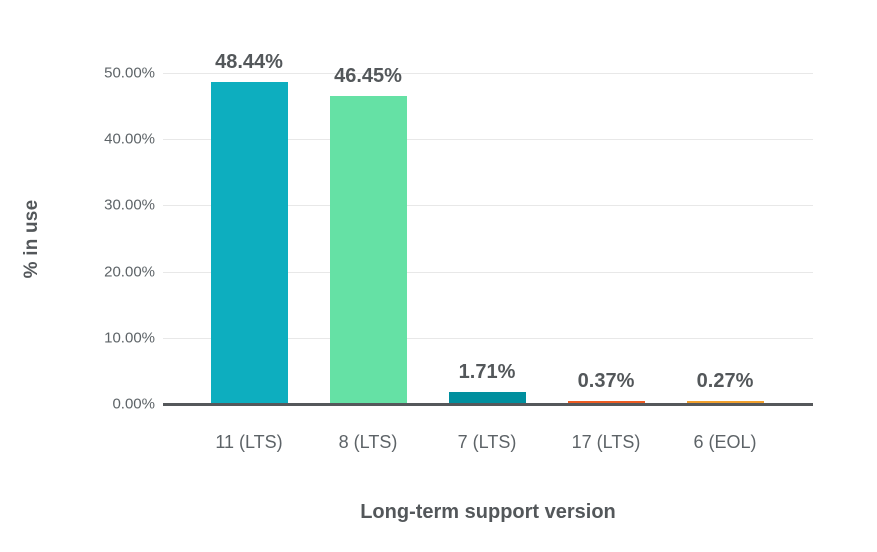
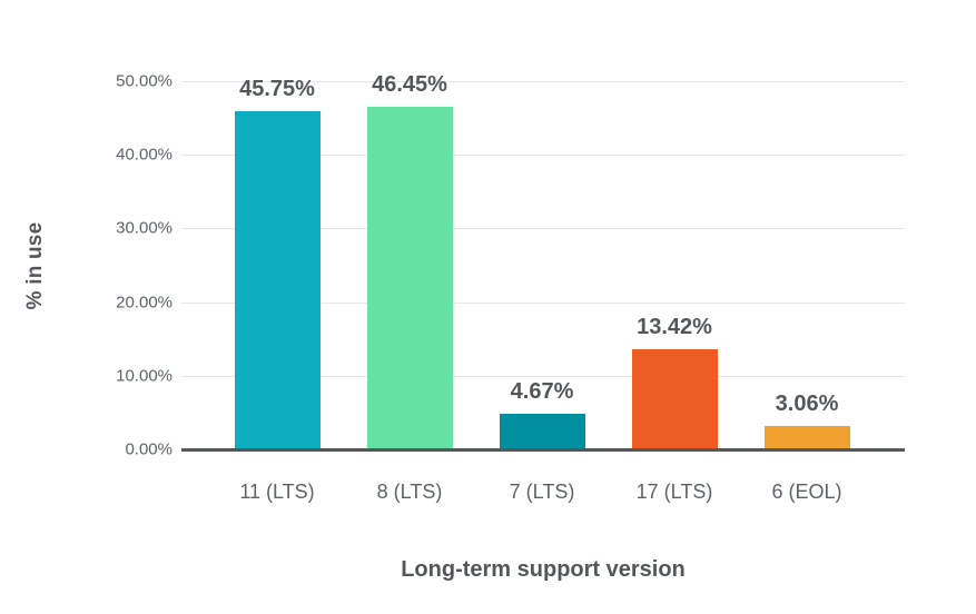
11 (LTS): 48.44% -> 45.75%
7 (LTS): 1.71% -> 4.67%
17 (LTS): 0.37% -> 13.42%
6 (EOL): 0.27% -> 3.06%
